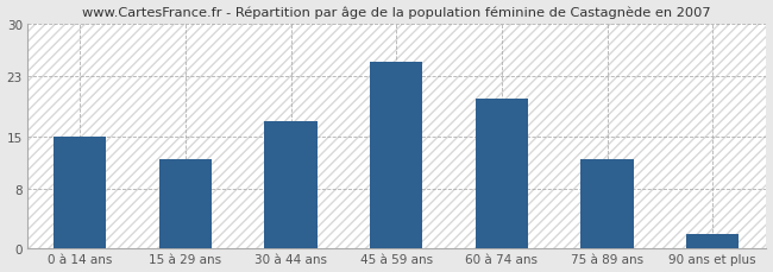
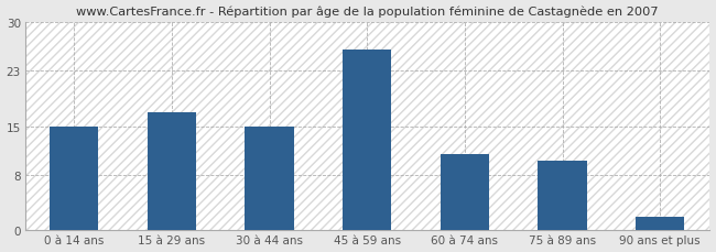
15 à 29 ans: 12 -> 17
30 à 44 ans: 17 -> 15
45 à 59 ans: 25 -> 26
60 à 74 ans: 20 -> 11
75 à 89 ans: 12 -> 10
